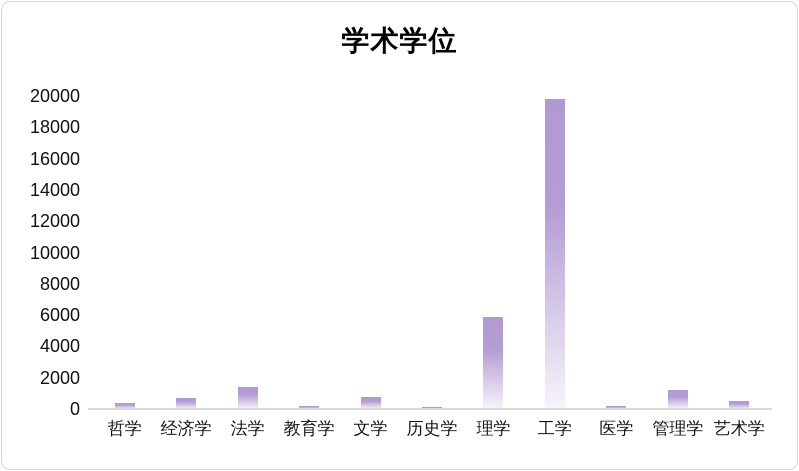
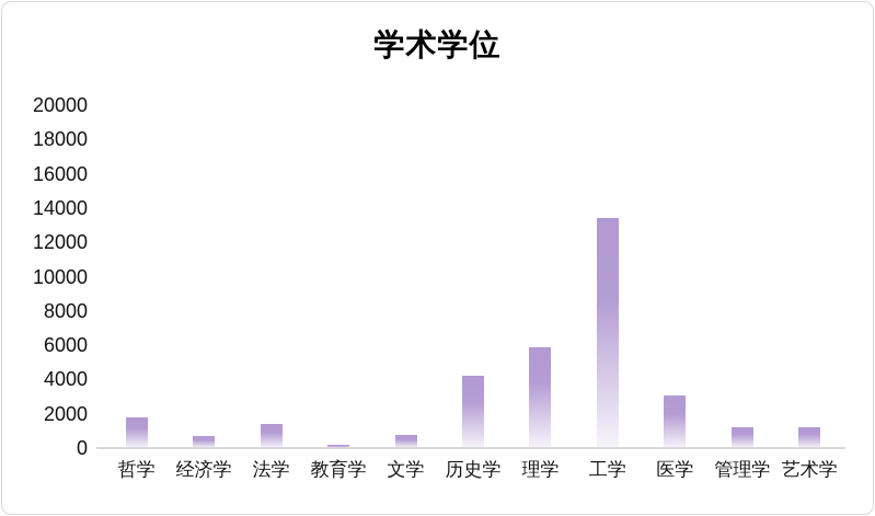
哲学: 400 -> 1800
历史学: 200 -> 4200
工学: 19800 -> 13400
医学: 200 -> 3100
艺术学: 500 -> 1200
